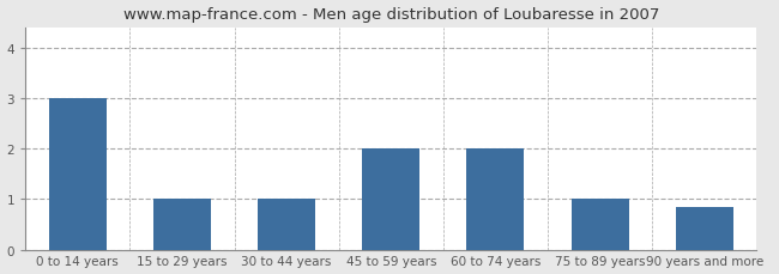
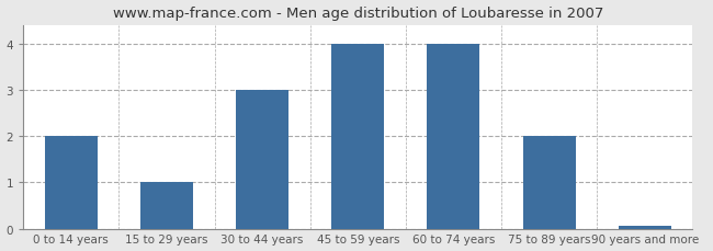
0 to 14 years: 3.00 -> 2.00
30 to 44 years: 1.00 -> 3.00
45 to 59 years: 2.00 -> 4.00
60 to 74 years: 2.00 -> 4.00
75 to 89 years: 1.00 -> 2.00
90 years and more: 0.85 -> 0.05
